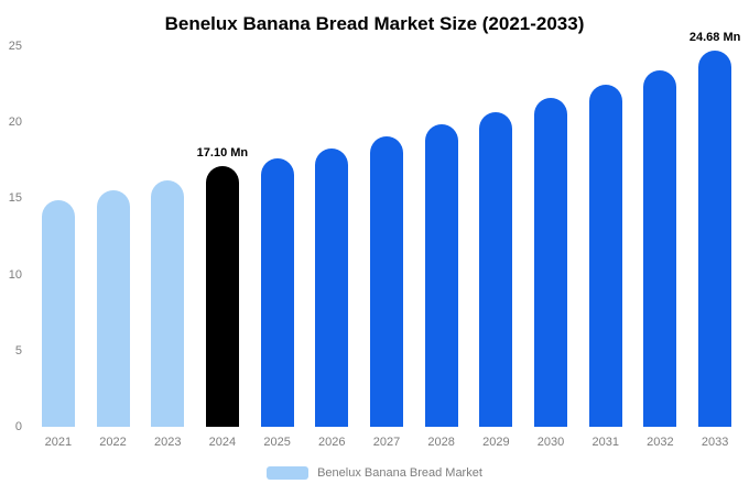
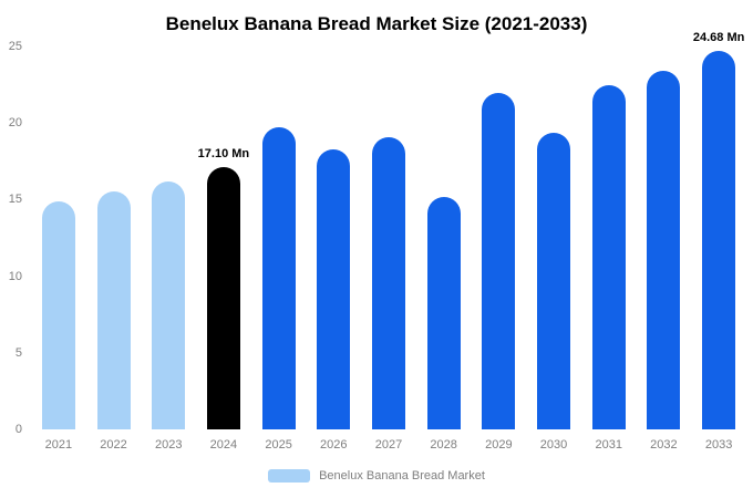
2025: 17.6 -> 19.7
2028: 19.9 -> 15.2
2029: 20.7 -> 22.0
2030: 21.6 -> 19.4
